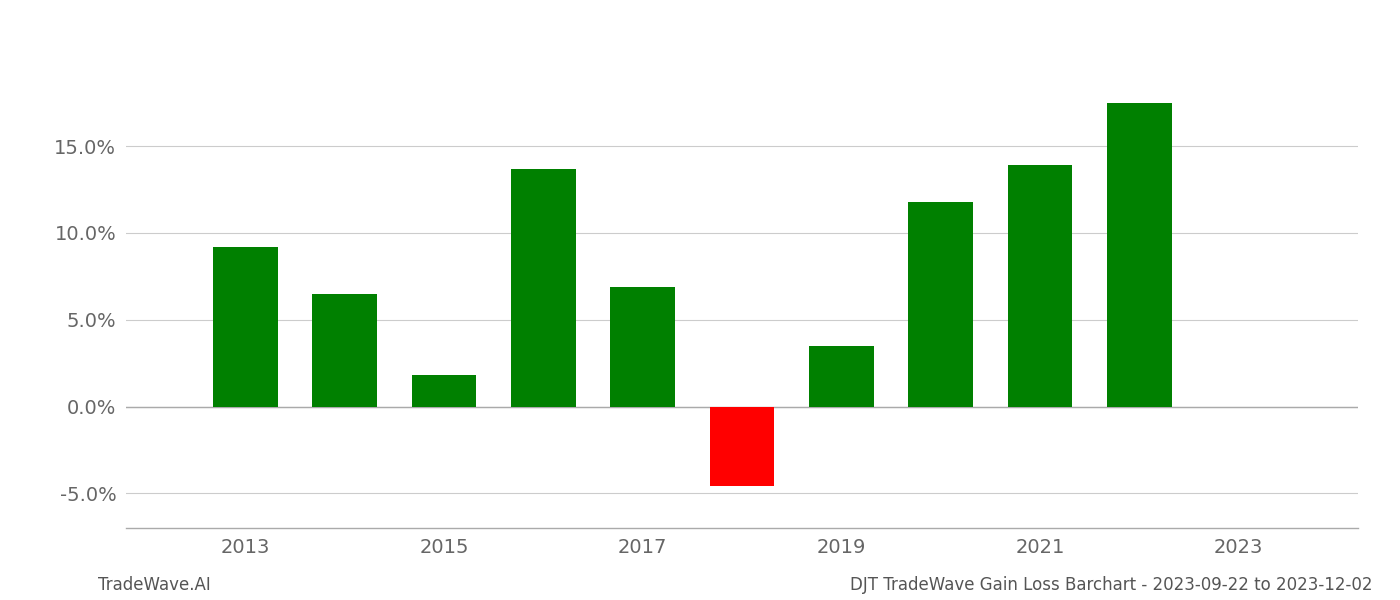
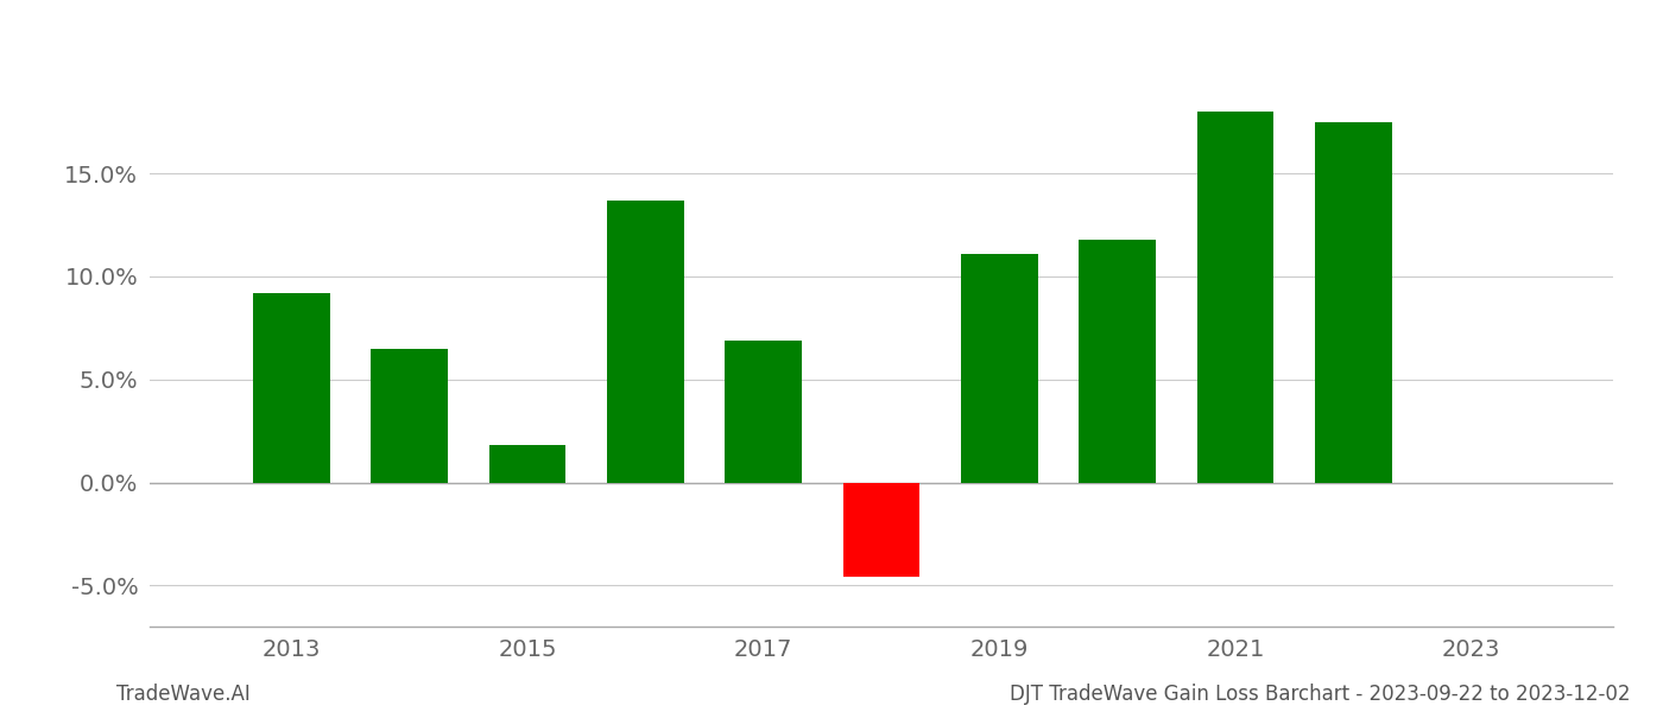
2019: 3.5% -> 11.1%
2021: 13.9% -> 18.0%
